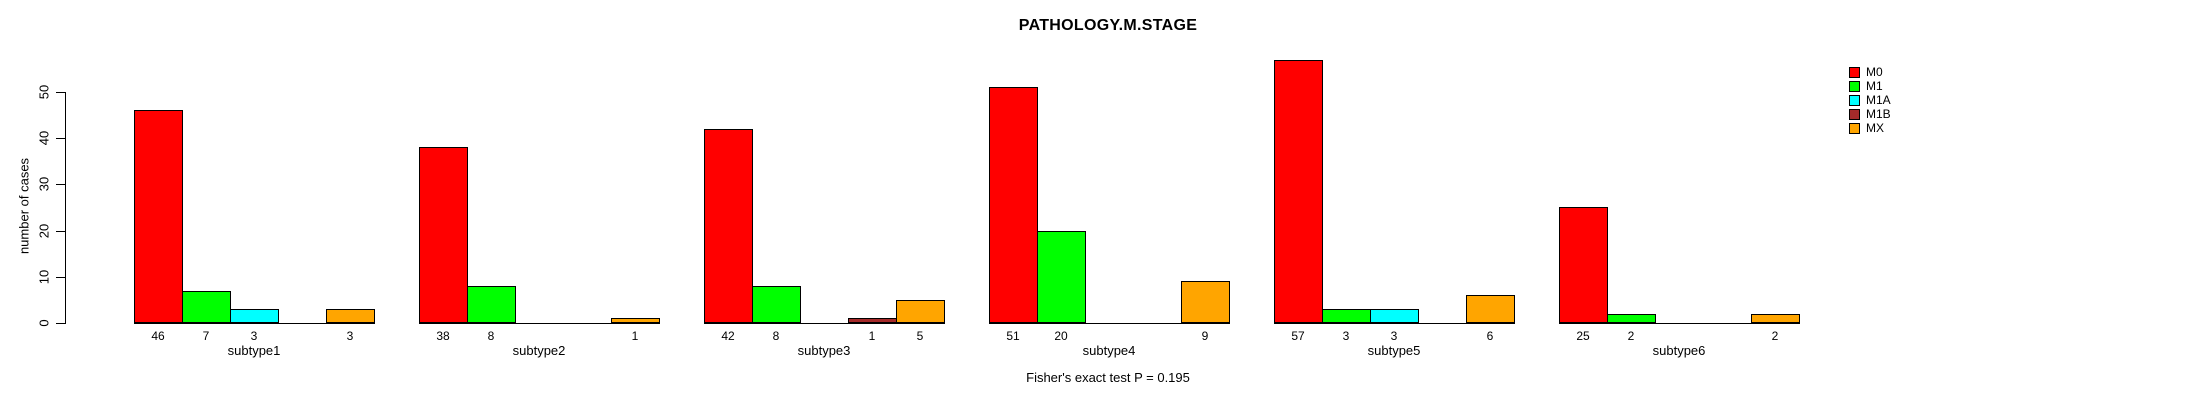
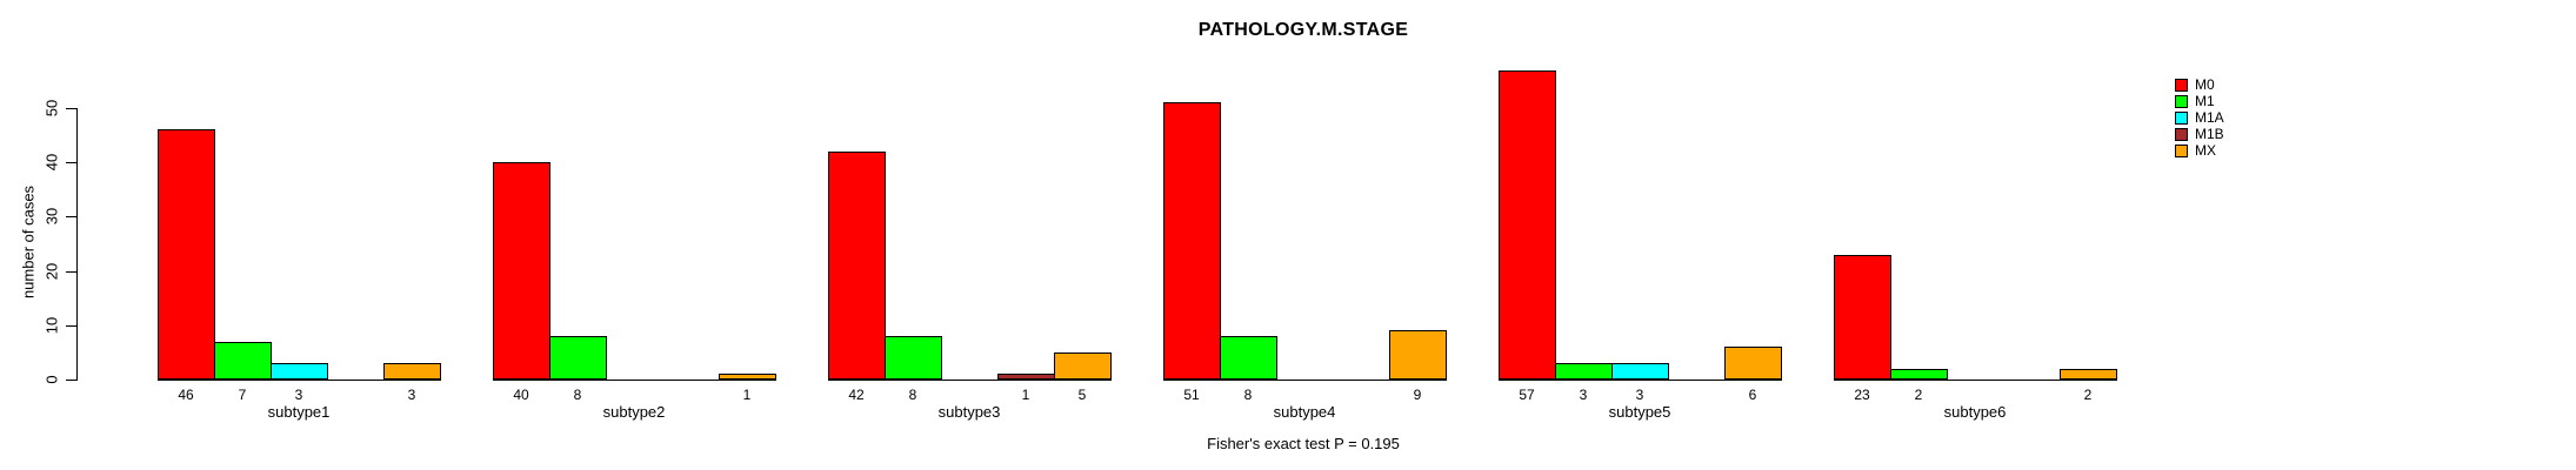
M0/subtype2: 38 -> 40
M1/subtype4: 20 -> 8
M0/subtype6: 25 -> 23
